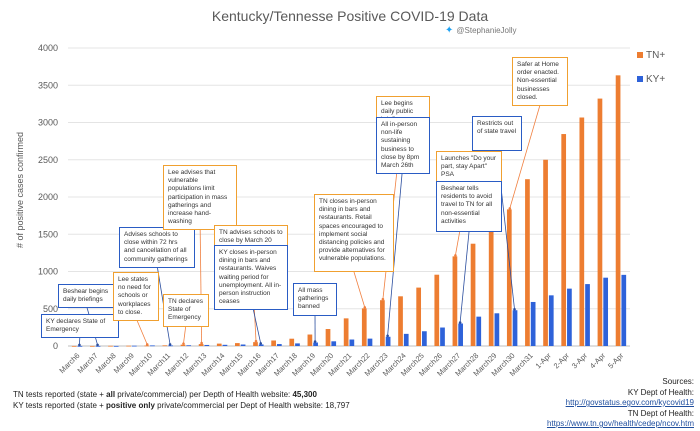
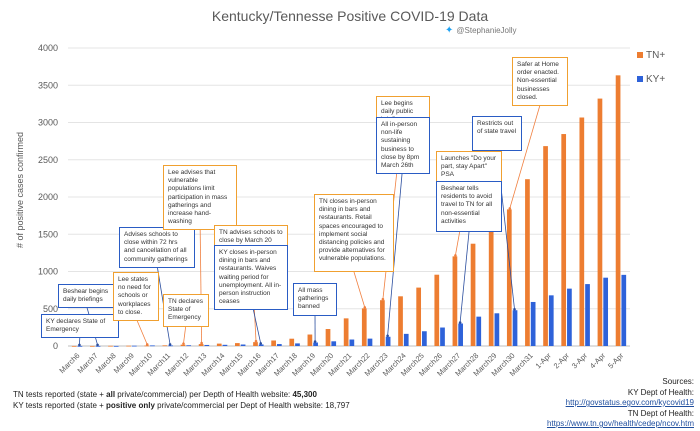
TN+/1-Apr: 2500 -> 2700
